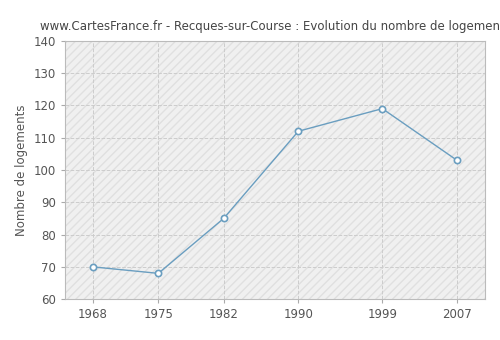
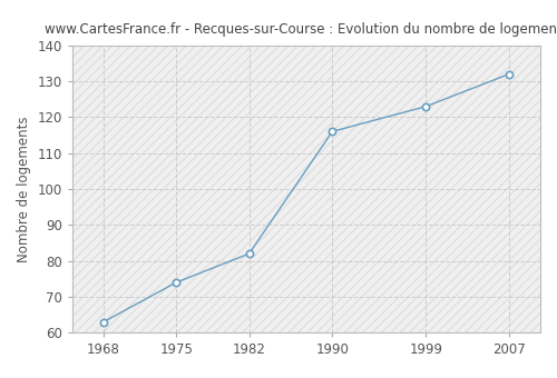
1968: 70 -> 63
1975: 68 -> 74
1982: 85 -> 82
1990: 112 -> 116
1999: 119 -> 123
2007: 103 -> 132
